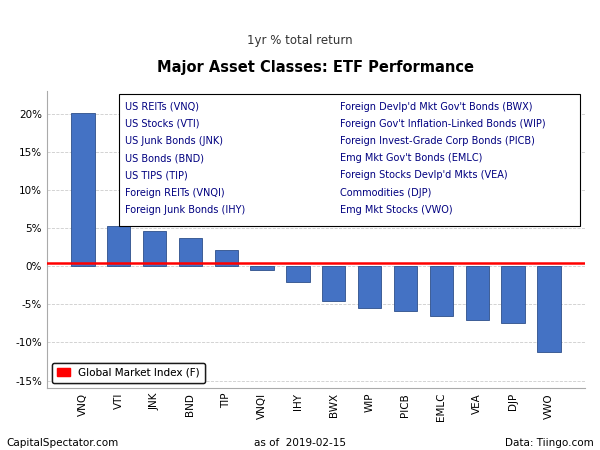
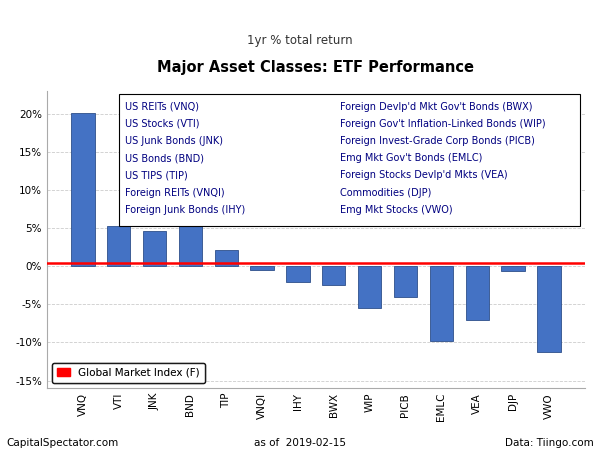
BND: 3.7% -> 5.6%
BWX: -4.6% -> -2.4%
PICB: -5.8% -> -4.0%
EMLC: -6.5% -> -9.8%
DJP: -7.5% -> -0.6%
